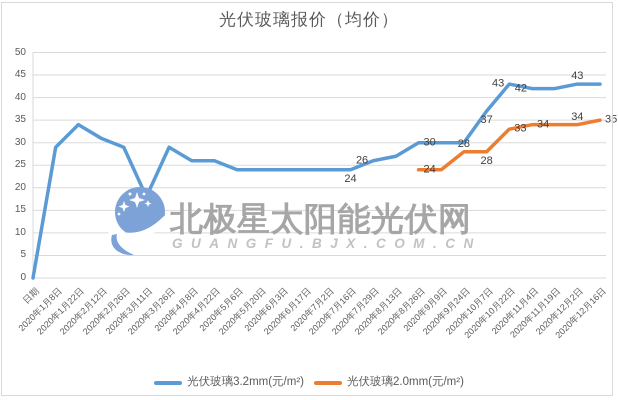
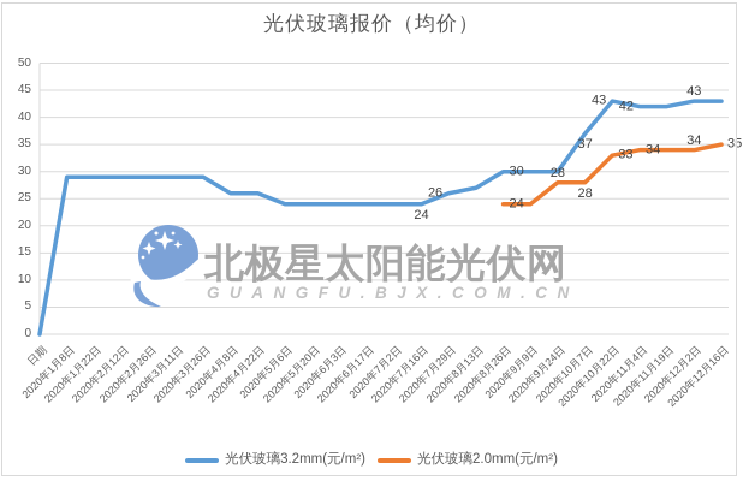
光伏玻璃3.2mm(元/m²)/2020年1月22日: 34 -> 29
光伏玻璃3.2mm(元/m²)/2020年2月12日: 31 -> 29
光伏玻璃3.2mm(元/m²)/2020年3月11日: 18 -> 29
